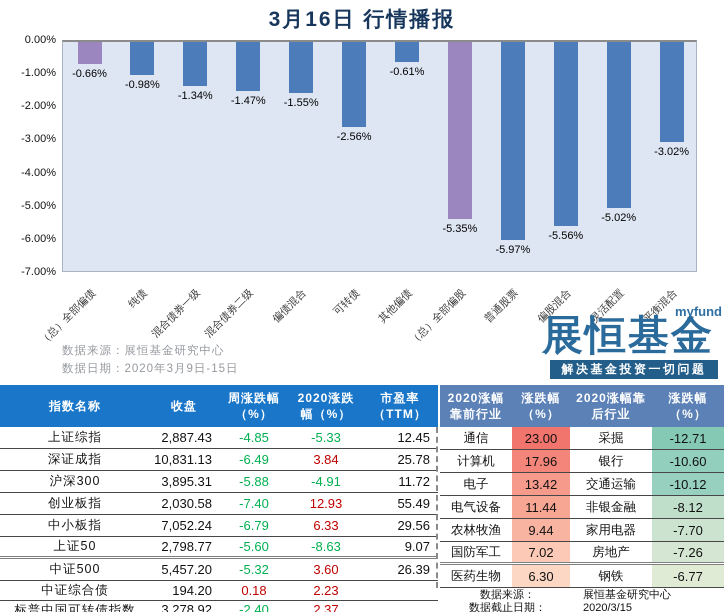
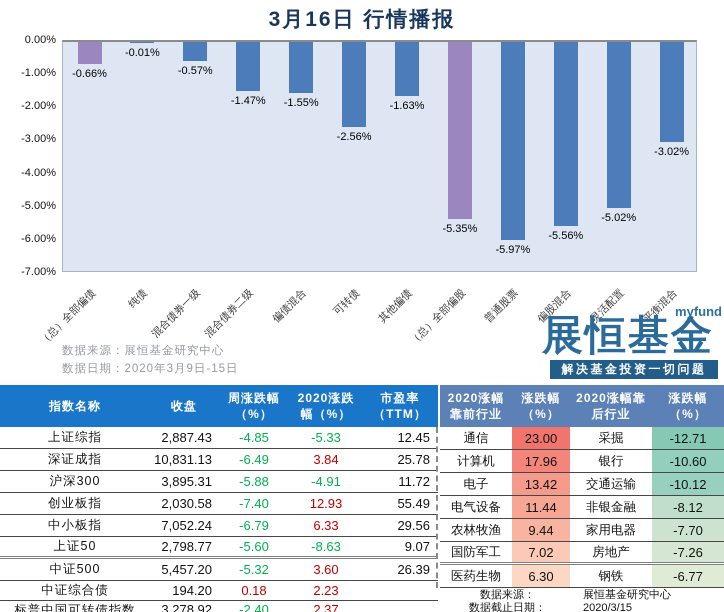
纯债: -0.98% -> -0.01%
混合债券一级: -1.34% -> -0.57%
其他偏债: -0.61% -> -1.63%
